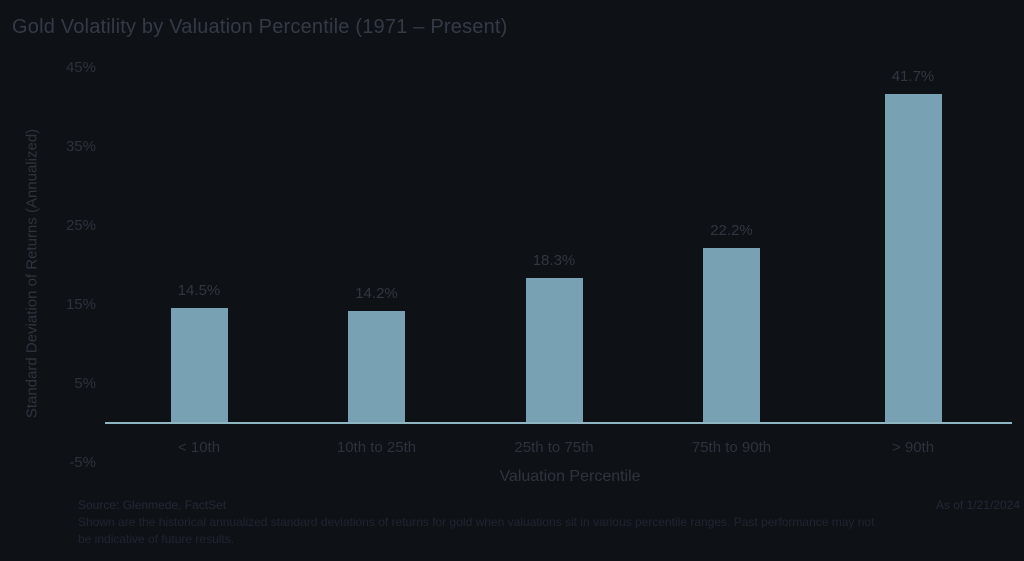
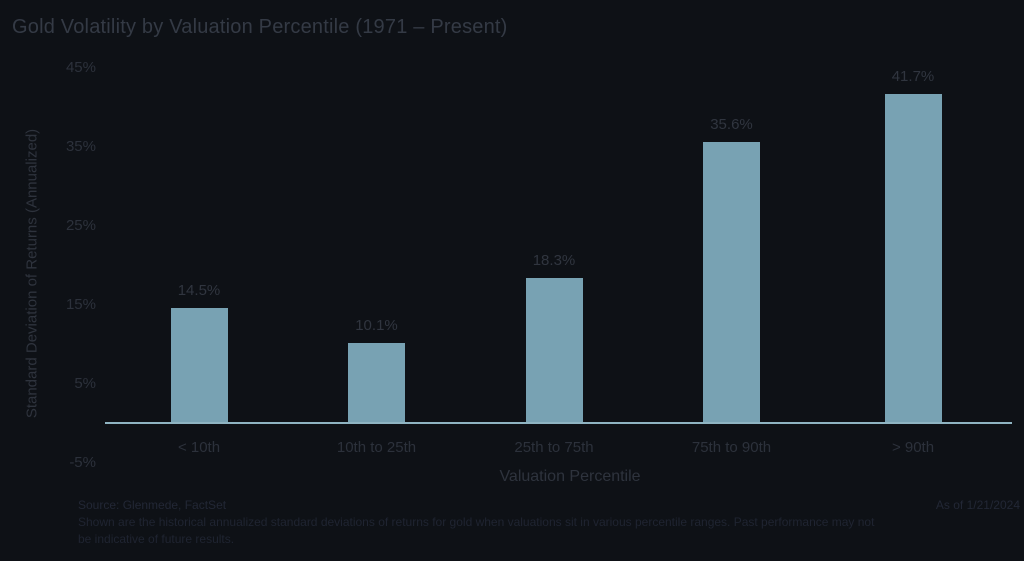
10th to 25th: 14.2% -> 10.1%
75th to 90th: 22.2% -> 35.6%
